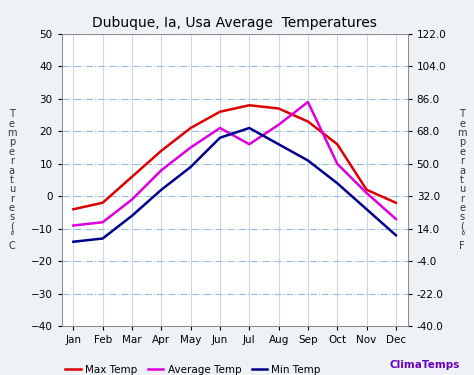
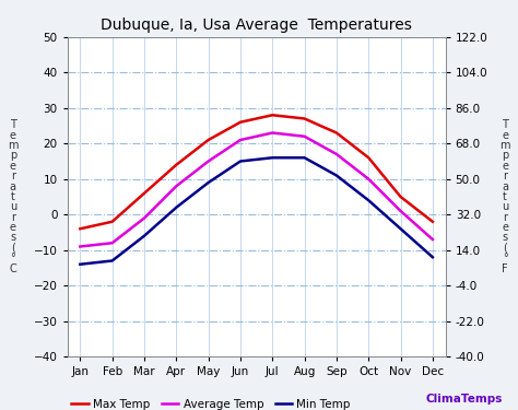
Min Temp/Jun: 18 -> 15
Average Temp/Jul: 16 -> 23
Min Temp/Jul: 21 -> 16
Average Temp/Sep: 29 -> 17
Max Temp/Nov: 2 -> 5
